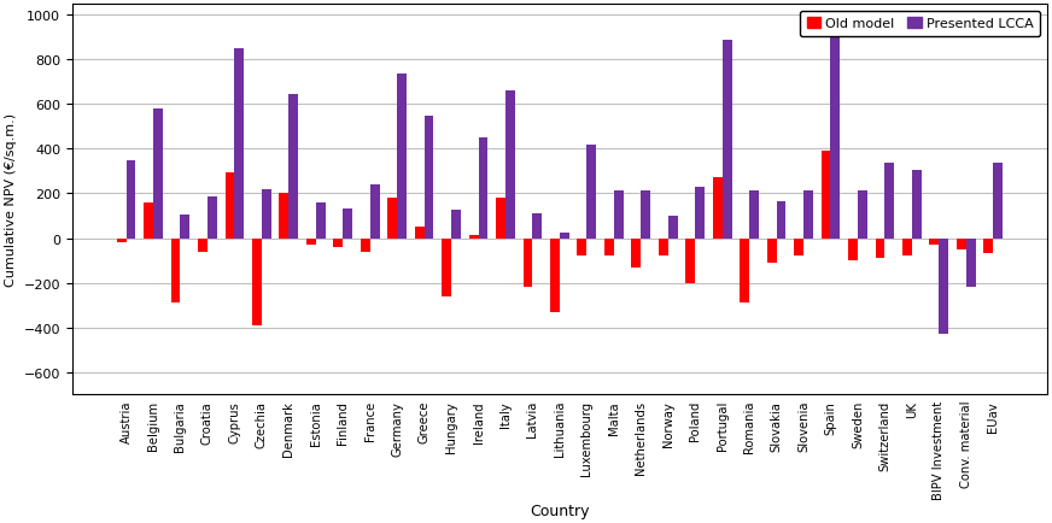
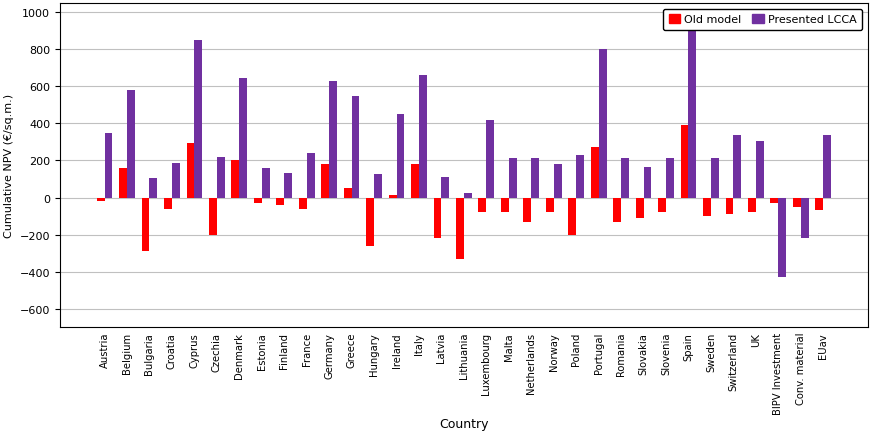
Old model/Czechia: -390 -> -200
Presented LCCA/Germany: 740 -> 630
Presented LCCA/Norway: 100 -> 180
Presented LCCA/Portugal: 890 -> 800
Old model/Romania: -290 -> -130
